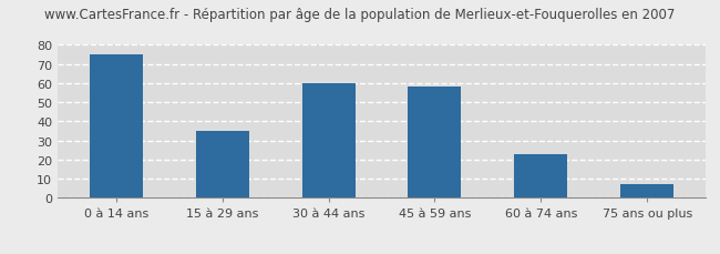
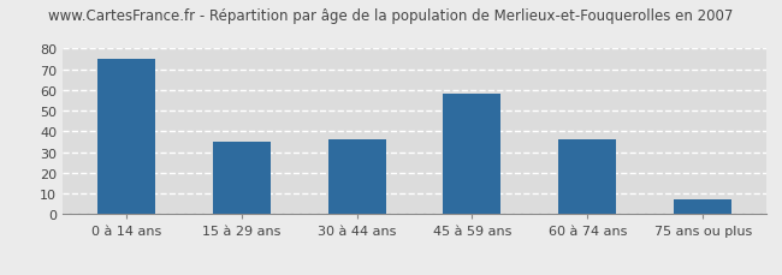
30 à 44 ans: 60 -> 36
60 à 74 ans: 23 -> 36
